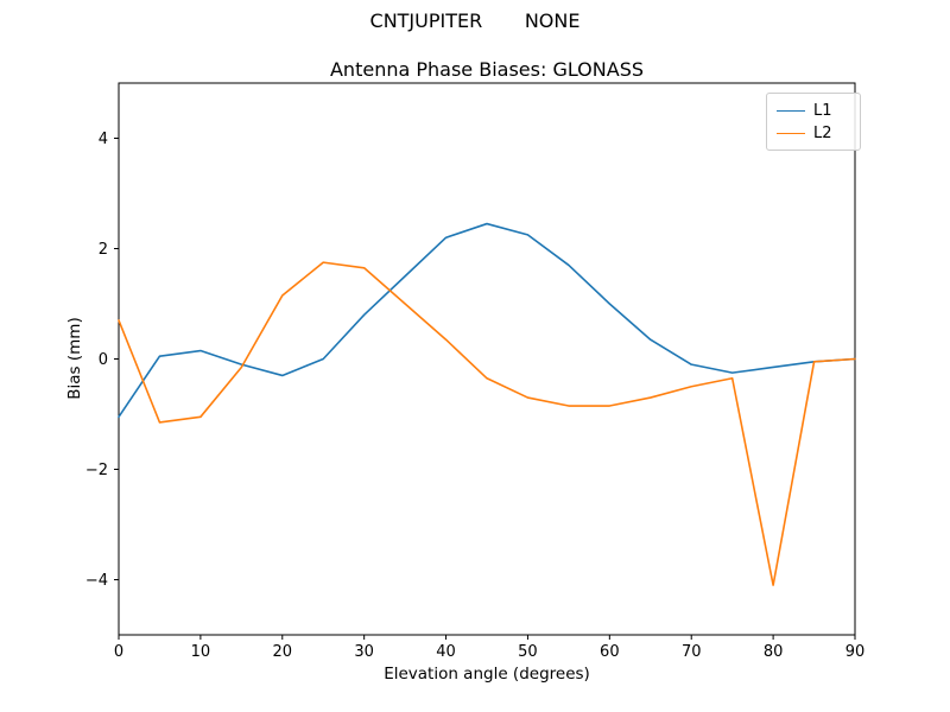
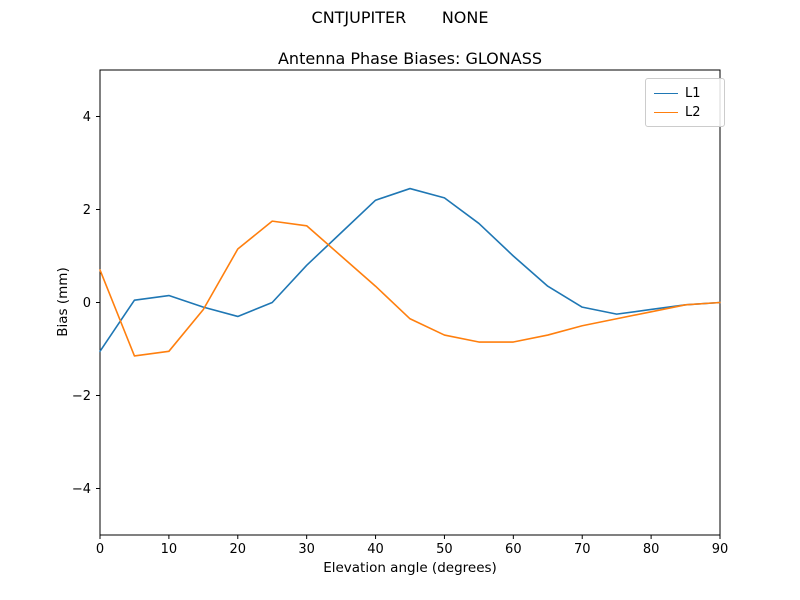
L2/80: -4.1 -> -0.2
